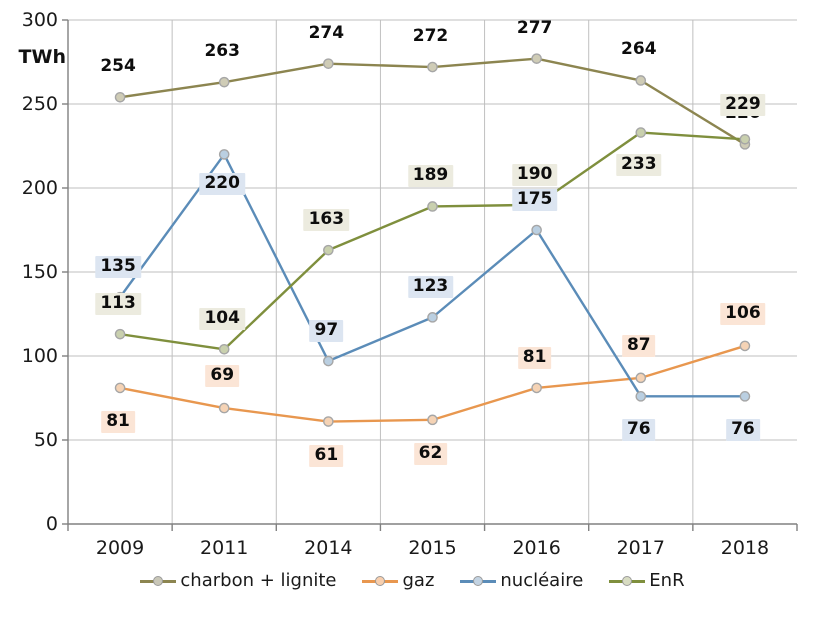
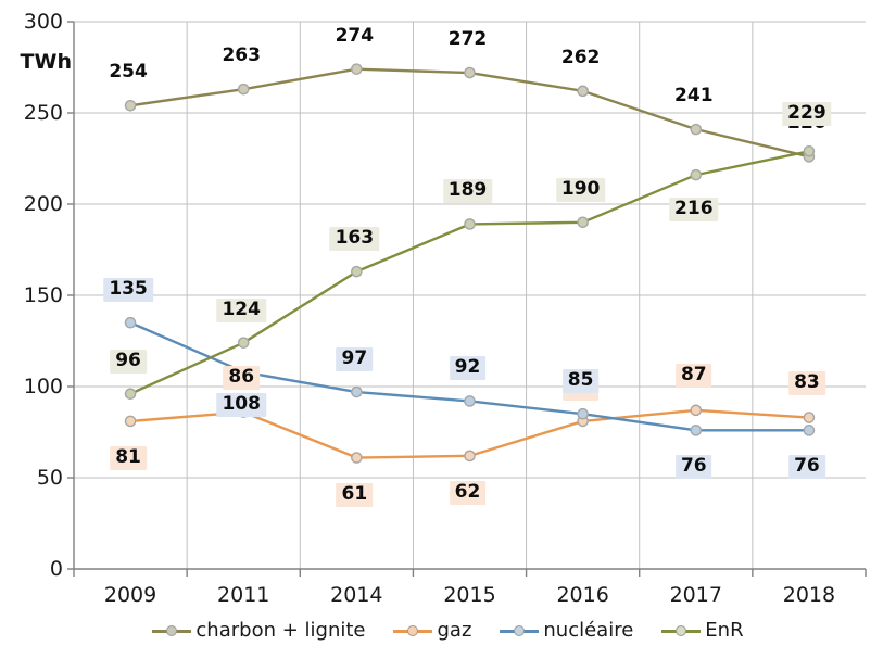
EnR/2009: 113 -> 96
gaz/2011: 69 -> 86
nucléaire/2011: 220 -> 108
EnR/2011: 104 -> 124
nucléaire/2015: 123 -> 92
charbon + lignite/2016: 277 -> 262
nucléaire/2016: 175 -> 85
charbon + lignite/2017: 264 -> 241
EnR/2017: 233 -> 216
gaz/2018: 106 -> 83
